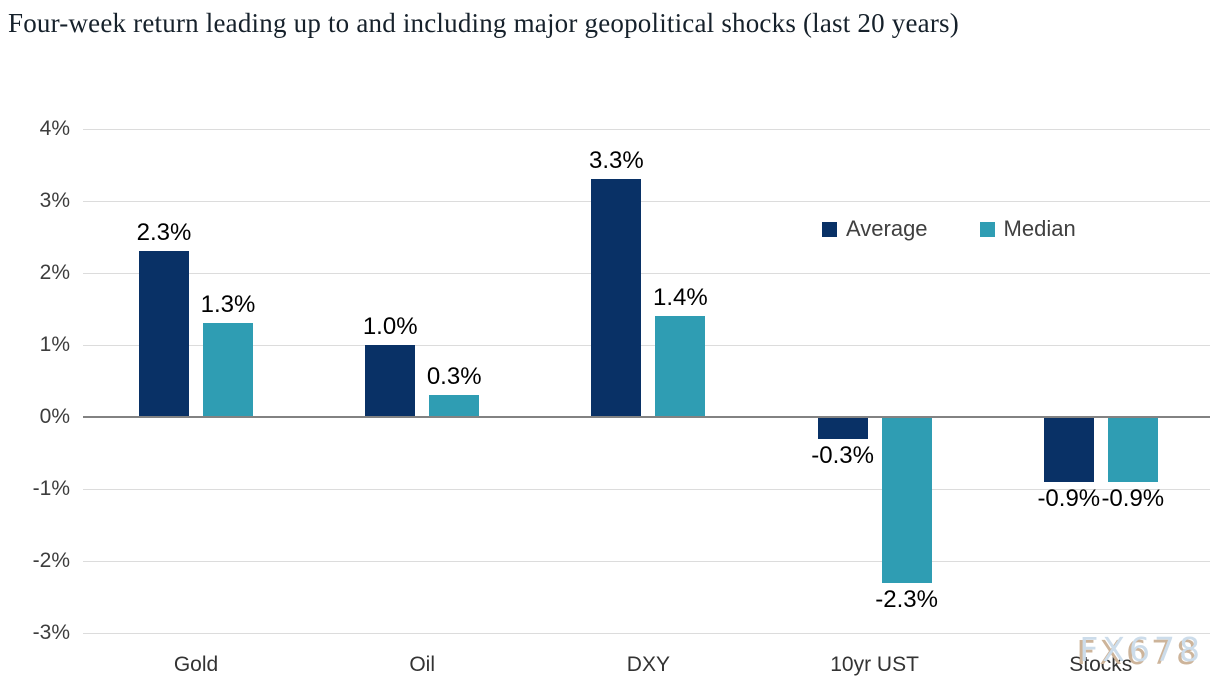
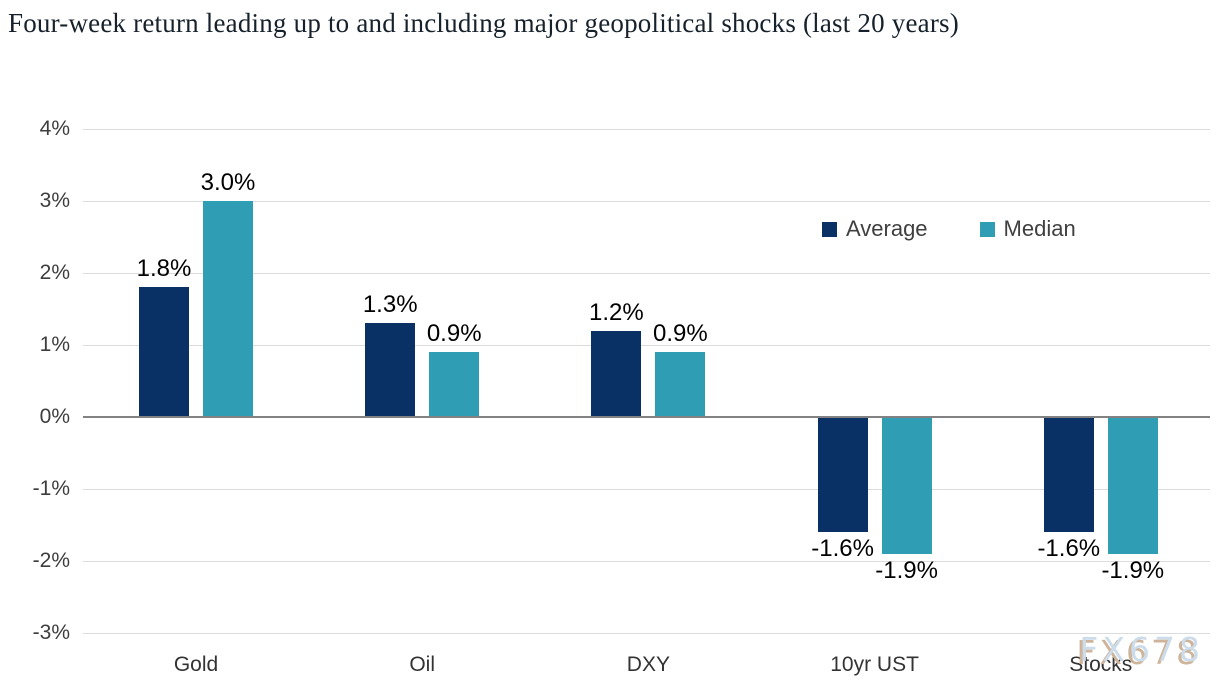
Average/Gold: 2.3% -> 1.8%
Median/Gold: 1.3% -> 3.0%
Average/Oil: 1.0% -> 1.3%
Median/Oil: 0.3% -> 0.9%
Average/DXY: 3.3% -> 1.2%
Median/DXY: 1.4% -> 0.9%
Average/10yr UST: -0.3% -> -1.6%
Median/10yr UST: -2.3% -> -1.9%
Average/Stocks: -0.9% -> -1.6%
Median/Stocks: -0.9% -> -1.9%
